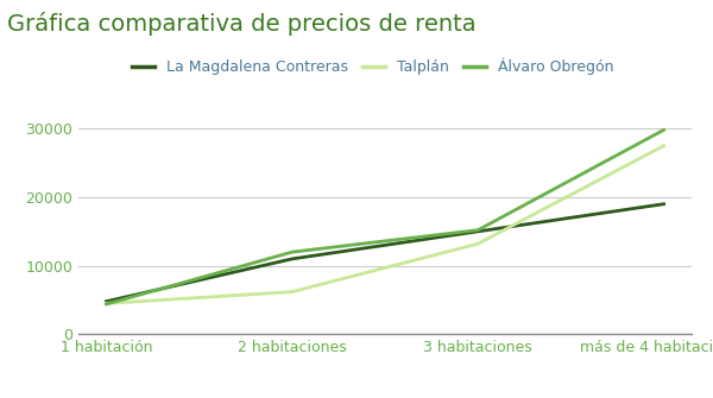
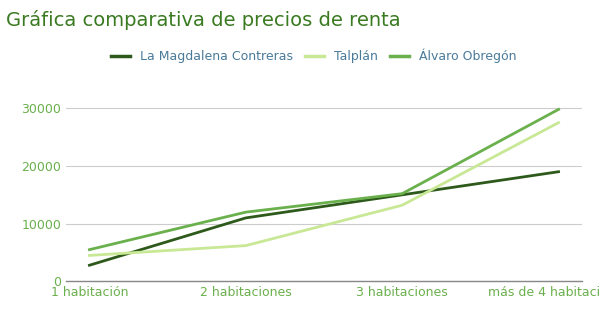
La Magdalena Contreras/1 habitación: 4800 -> 2800
Álvaro Obregón/1 habitación: 4400 -> 5500
